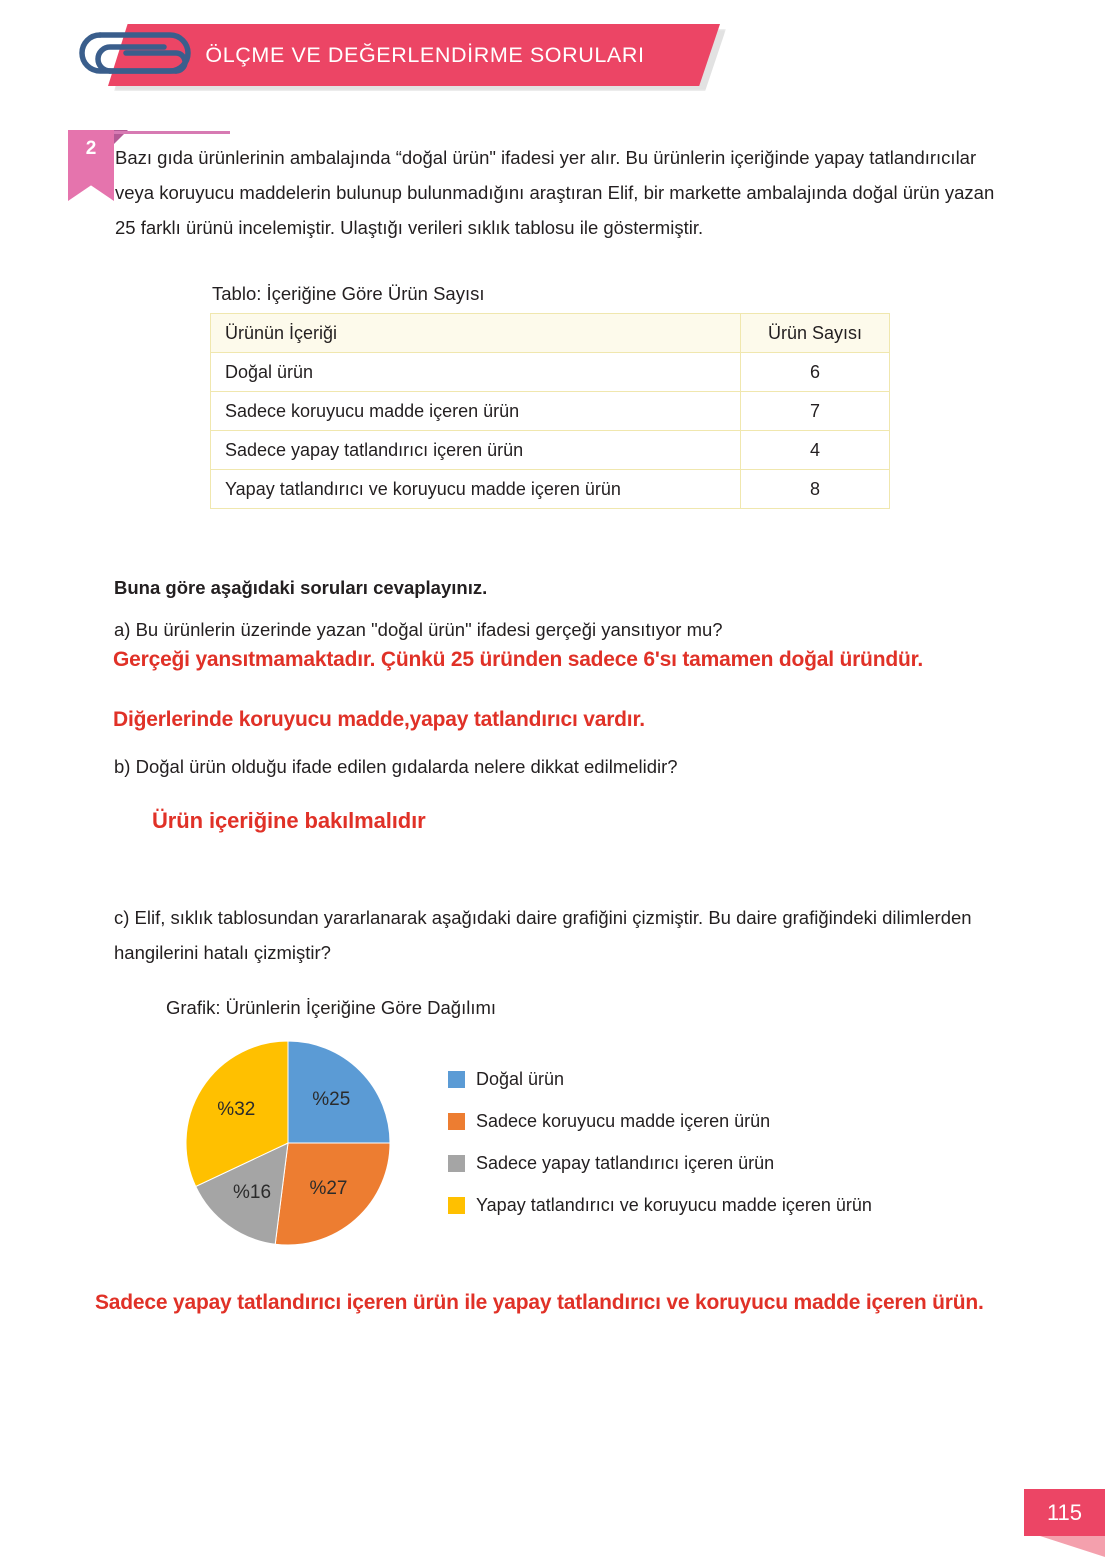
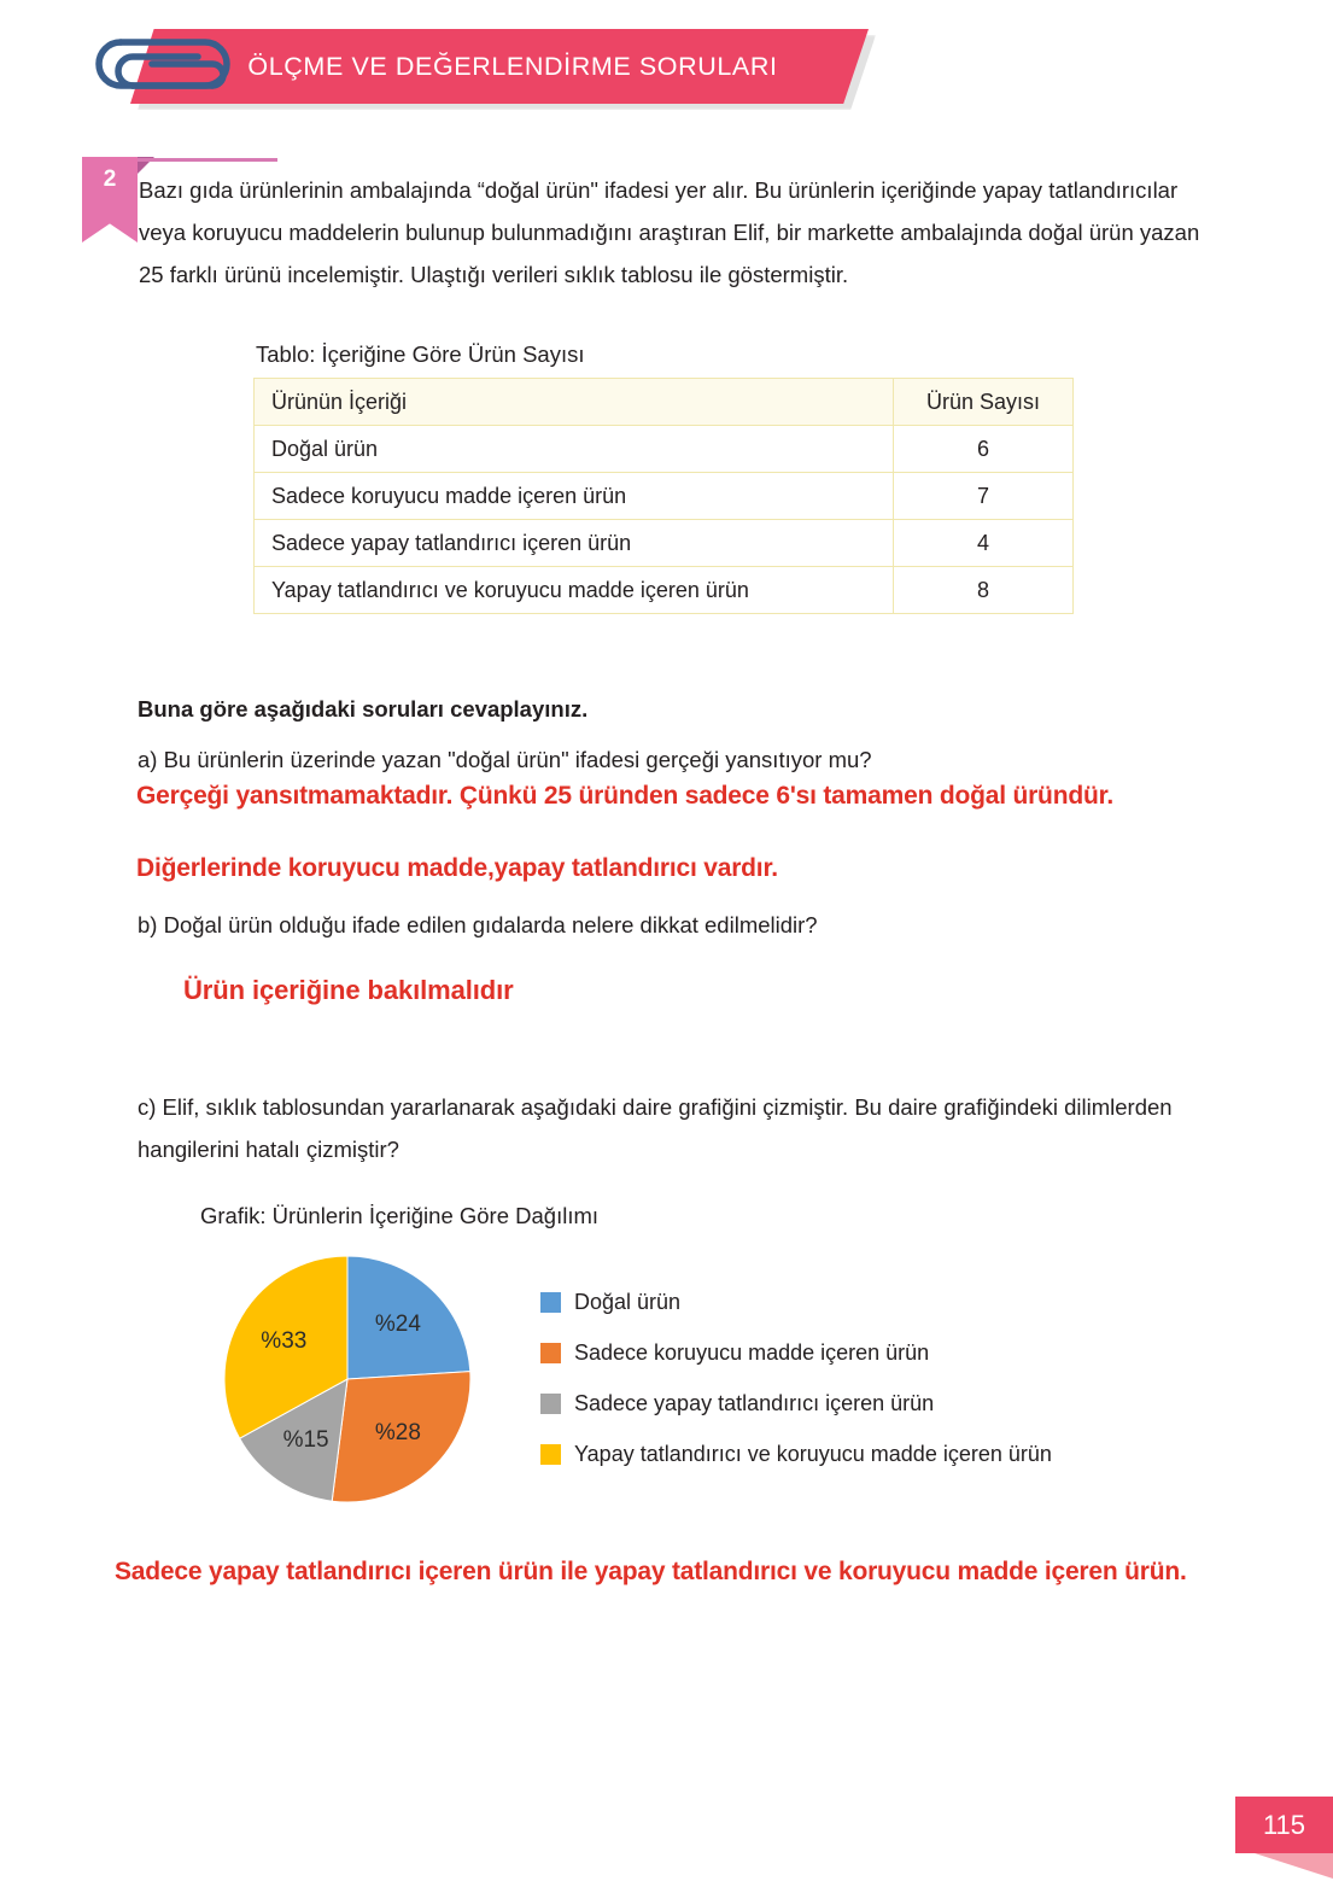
Doğal ürün: 25 -> 24
Sadece koruyucu madde içeren ürün: 27 -> 28
Sadece yapay tatlandırıcı içeren ürün: 16 -> 15
Yapay tatlandırıcı ve koruyucu madde içeren ürün: 32 -> 33
